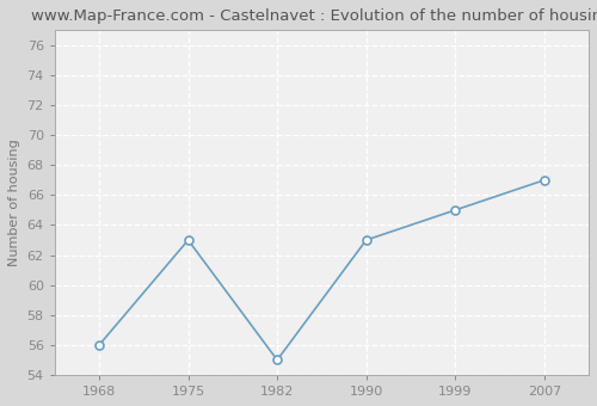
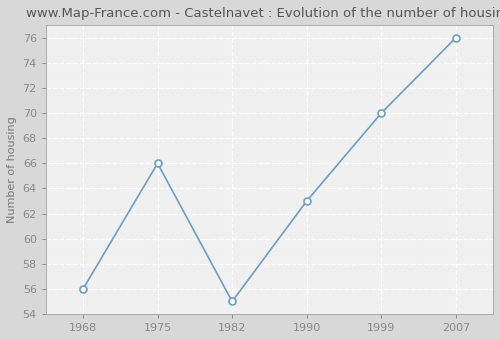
1975: 63 -> 66
1999: 65 -> 70
2007: 67 -> 76
